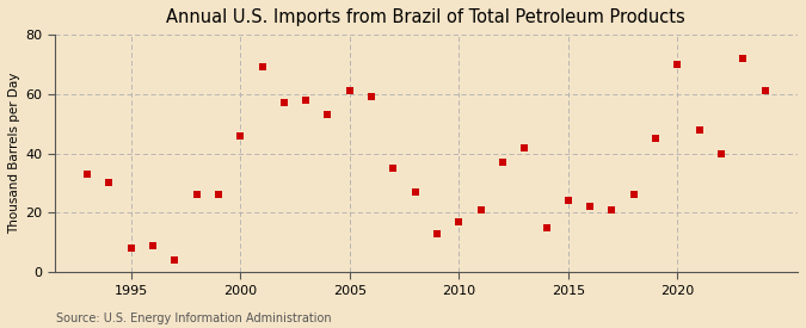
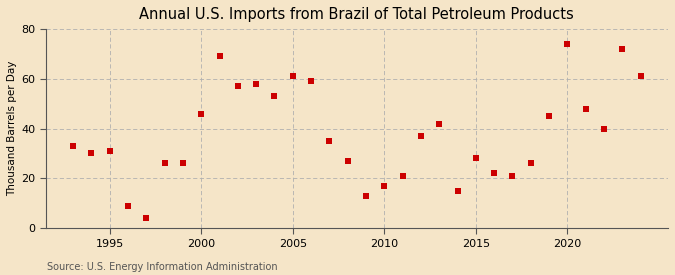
1995: 8 -> 31
2015: 24 -> 28
2020: 70 -> 74
